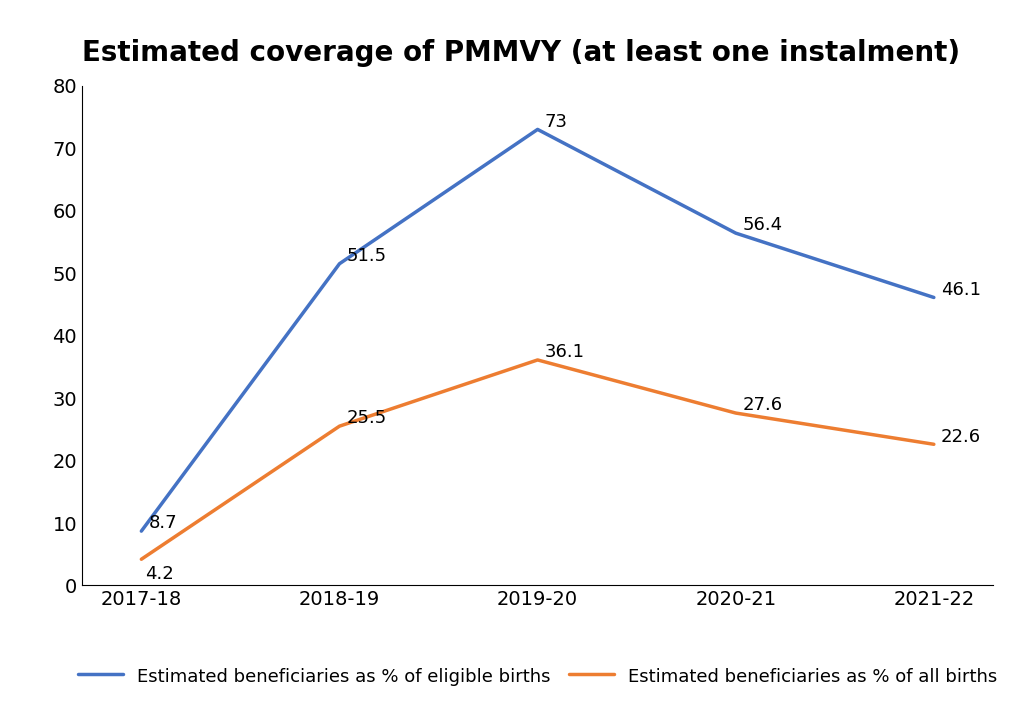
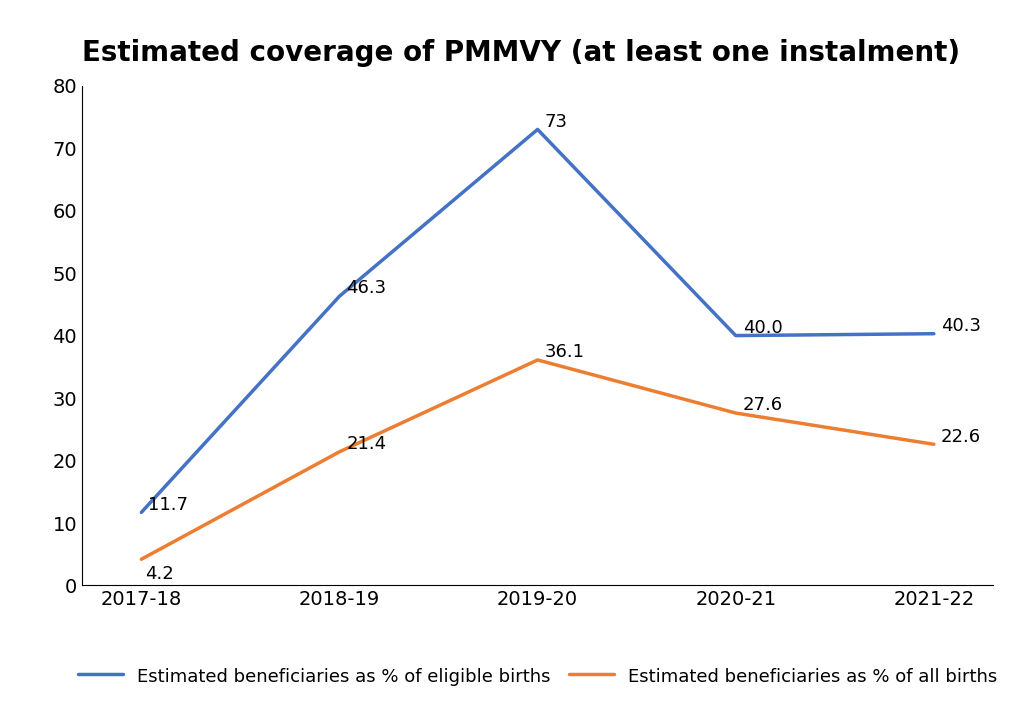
Estimated beneficiaries as % of eligible births/2017-18: 8.7 -> 11.7
Estimated beneficiaries as % of eligible births/2018-19: 51.5 -> 46.3
Estimated beneficiaries as % of all births/2018-19: 25.5 -> 21.4
Estimated beneficiaries as % of eligible births/2020-21: 56.4 -> 40.0
Estimated beneficiaries as % of eligible births/2021-22: 46.1 -> 40.3
